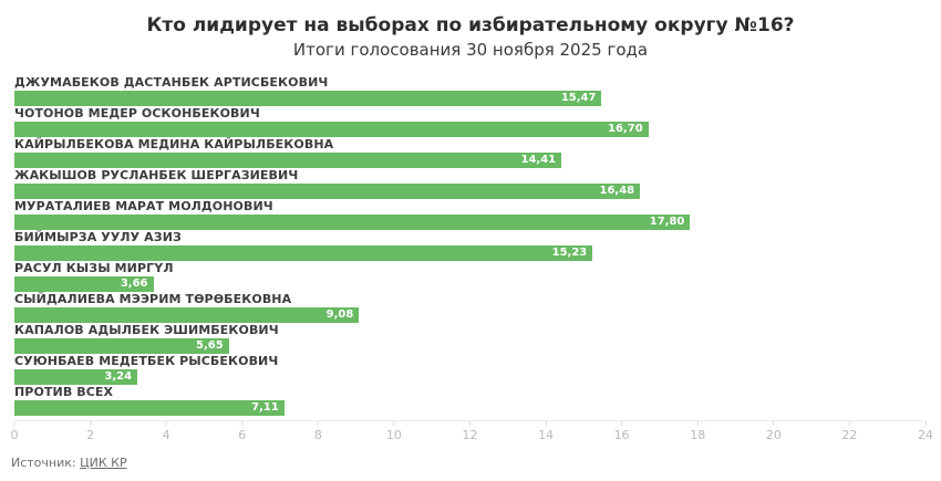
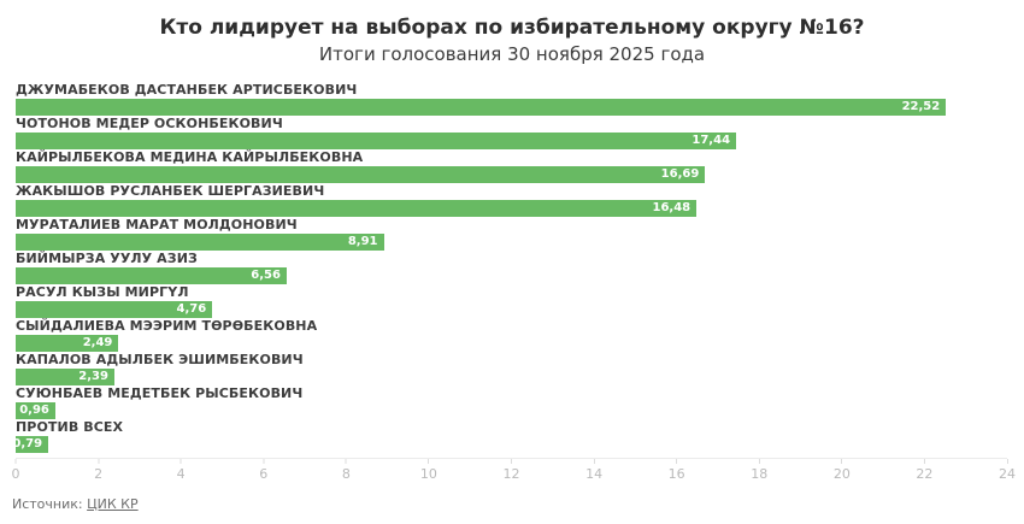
ДЖУМАБЕКОВ ДАСТАНБЕК АРТИСБЕКОВИЧ: 15,47 -> 22,52
ЧОТОНОВ МЕДЕР ОСКОНБЕКОВИЧ: 16,70 -> 17,44
КАЙРЫЛБЕКОВА МЕДИНА КАЙРЫЛБЕКОВНА: 14,41 -> 16,69
МУРАТАЛИЕВ МАРАТ МОЛДОНОВИЧ: 17,80 -> 8,91
БИЙМЫРЗА УУЛУ АЗИЗ: 15,23 -> 6,56
РАСУЛ КЫЗЫ МИРГҮЛ: 3,66 -> 4,76
СЫЙДАЛИЕВА МЭЭРИМ ТӨРӨБЕКОВНА: 9,08 -> 2,49
КАПАЛОВ АДЫЛБЕК ЭШИМБЕКОВИЧ: 5,65 -> 2,39
СУЮНБАЕВ МЕДЕТБЕК РЫСБЕКОВИЧ: 3,24 -> 0,96
ПРОТИВ ВСЕХ: 7,11 -> 0,79
